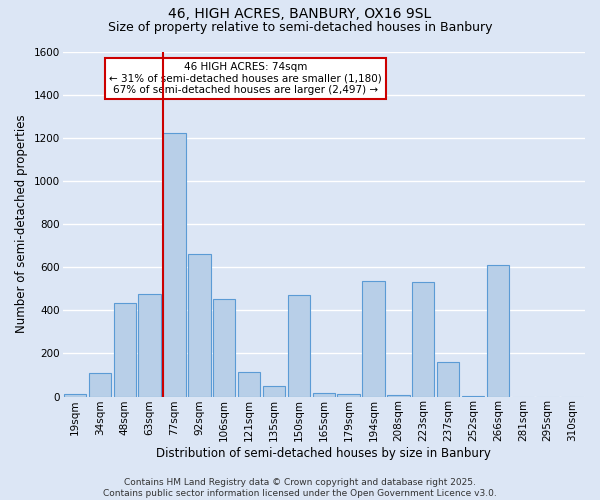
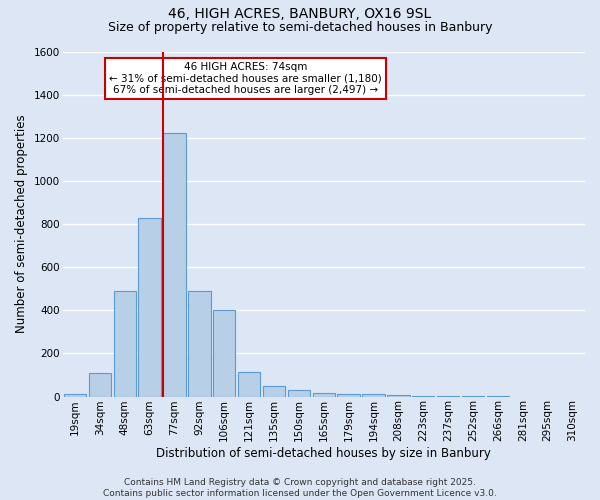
48sqm: 435 -> 490
63sqm: 475 -> 830
92sqm: 660 -> 490
106sqm: 450 -> 400
150sqm: 470 -> 32
194sqm: 535 -> 10
223sqm: 530 -> 3
237sqm: 160 -> 2
266sqm: 610 -> 1
